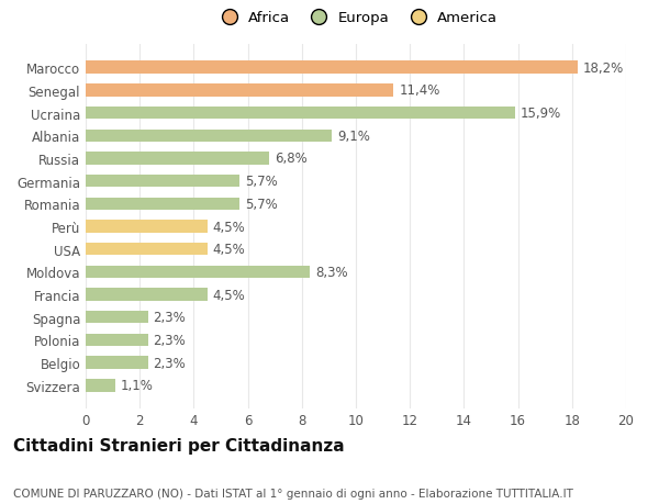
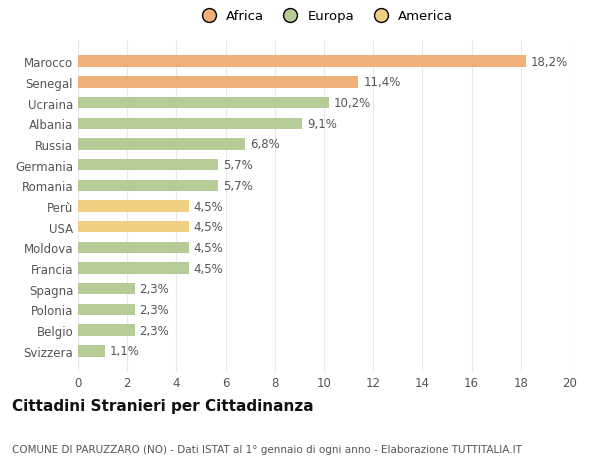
Ucraina: 15,9% -> 10,2%
Moldova: 8,3% -> 4,5%
